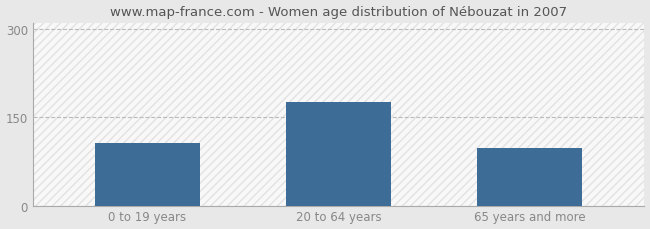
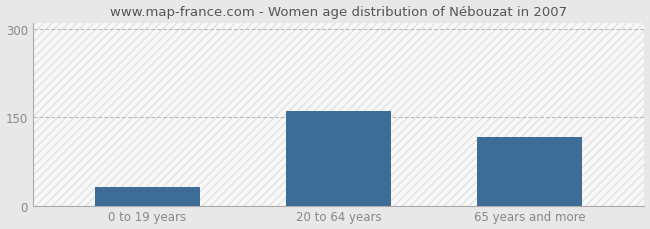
0 to 19 years: 107 -> 32
20 to 64 years: 175 -> 160
65 years and more: 97 -> 116
